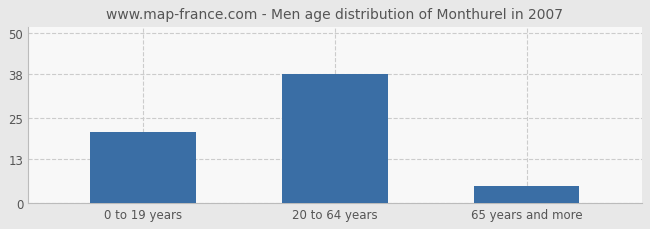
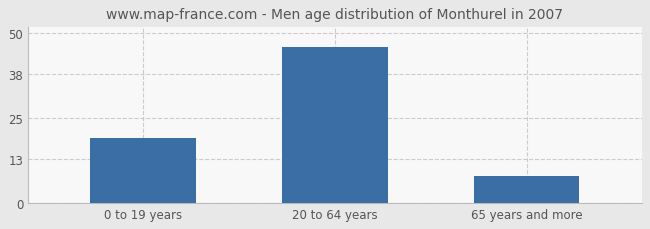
0 to 19 years: 21 -> 19
20 to 64 years: 38 -> 46
65 years and more: 5 -> 8
